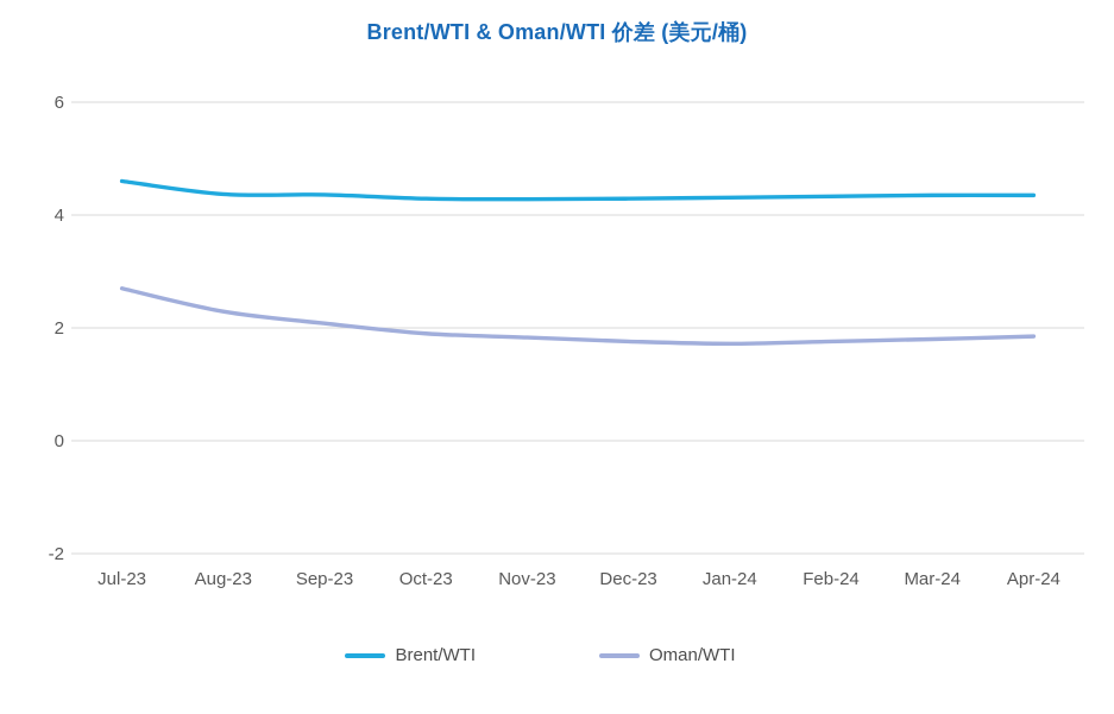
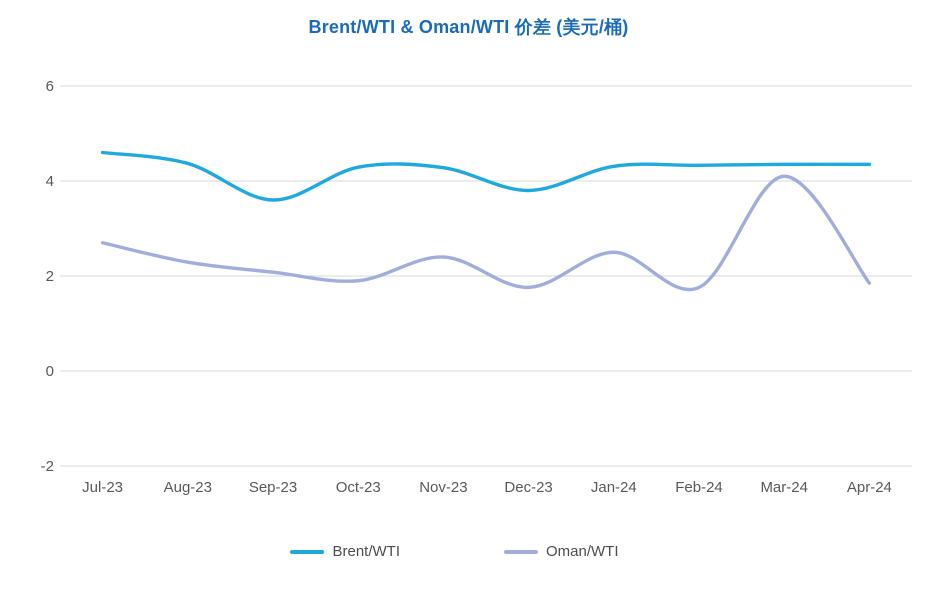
Brent/WTI/Sep-23: 4.4 -> 3.6
Oman/WTI/Nov-23: 1.8 -> 2.4
Brent/WTI/Dec-23: 4.3 -> 3.8
Oman/WTI/Jan-24: 1.7 -> 2.5
Oman/WTI/Mar-24: 1.8 -> 4.1
